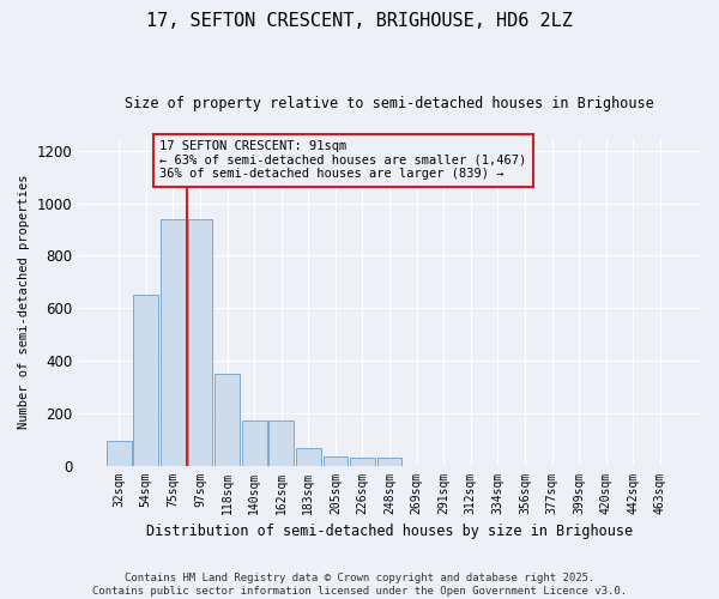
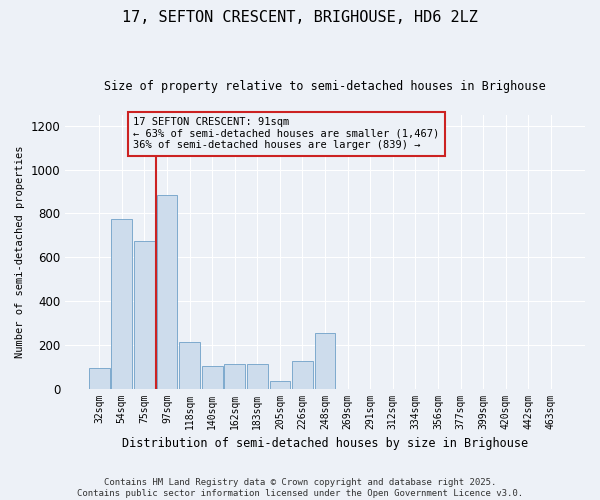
54sqm: 650 -> 775
75sqm: 940 -> 675
97sqm: 940 -> 885
118sqm: 350 -> 215
140sqm: 170 -> 105
162sqm: 170 -> 110
183sqm: 65 -> 110
226sqm: 30 -> 125
248sqm: 30 -> 255
